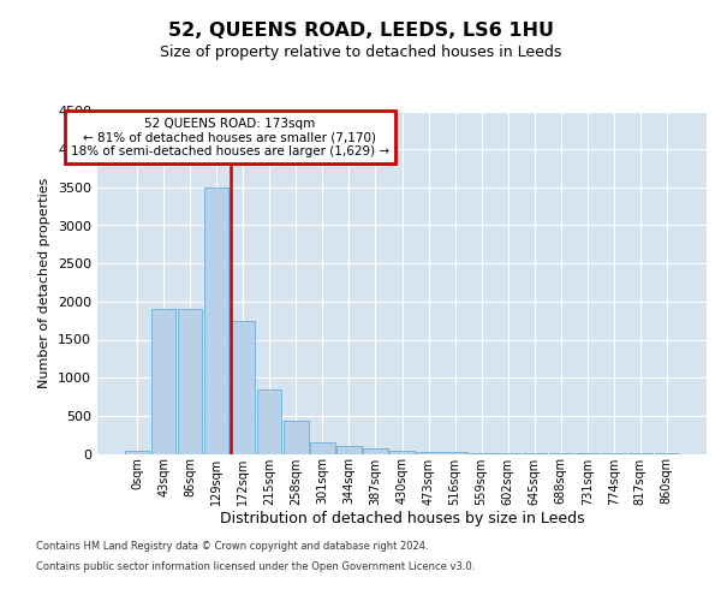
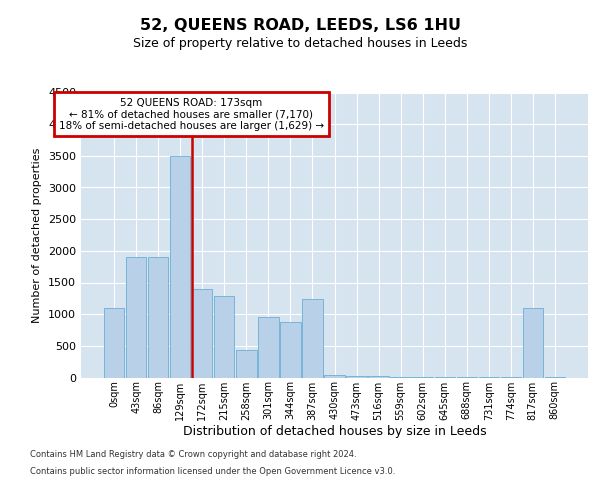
0sqm: 40 -> 1100
172sqm: 1750 -> 1400
215sqm: 850 -> 1280
301sqm: 150 -> 960
344sqm: 100 -> 880
387sqm: 80 -> 1240
817sqm: 0 -> 1100
